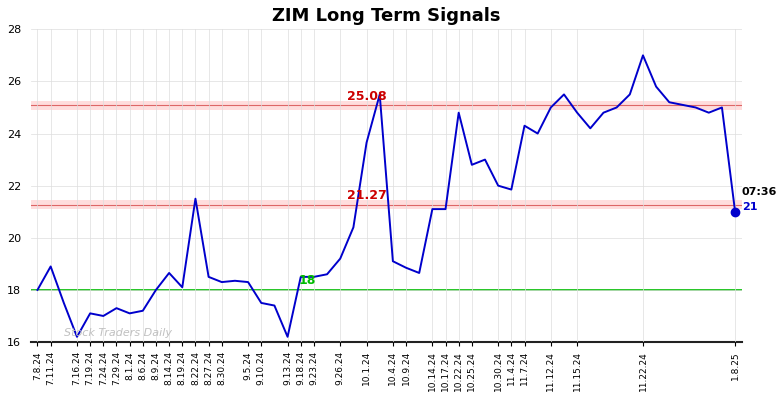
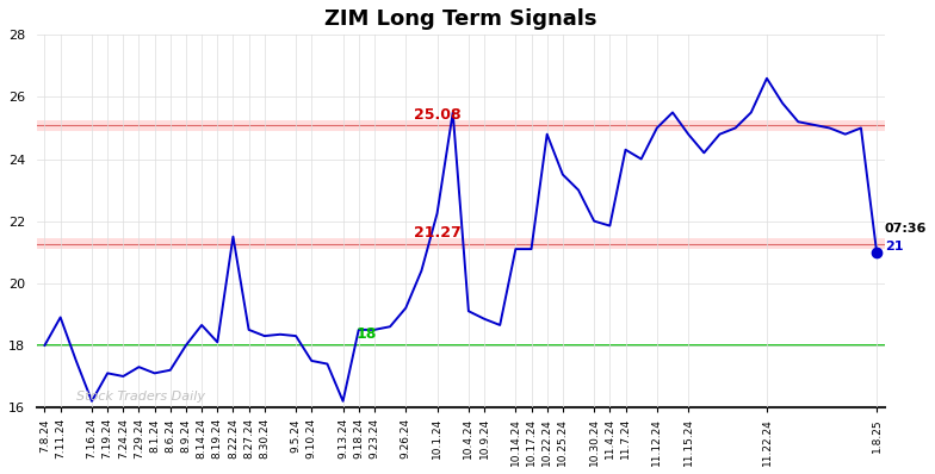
10.1.24: 23.65 -> 22.25
10.25.24: 22.80 -> 23.50
11.22.24: 27.00 -> 26.60
